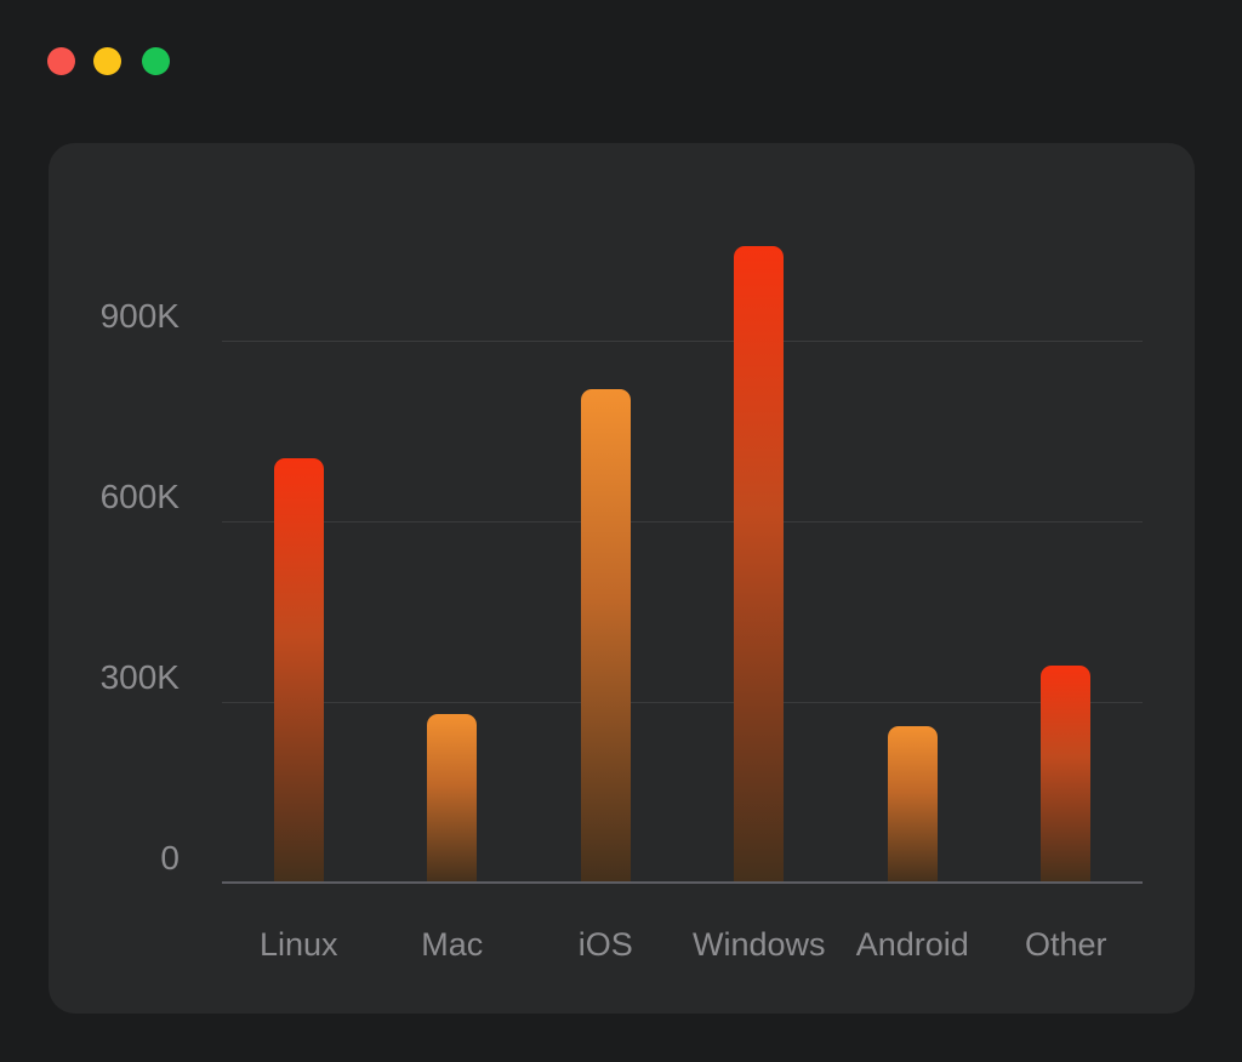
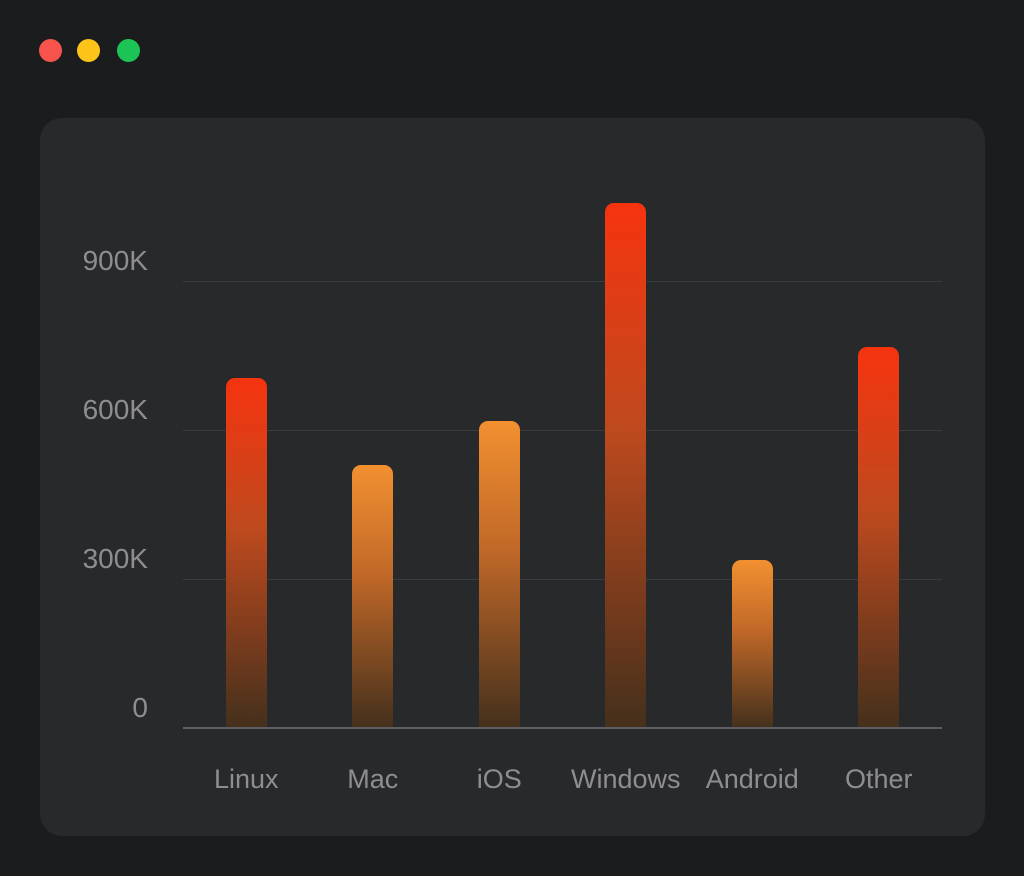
Mac: 280K -> 530K
iOS: 820K -> 620K
Android: 260K -> 340K
Other: 360K -> 770K
